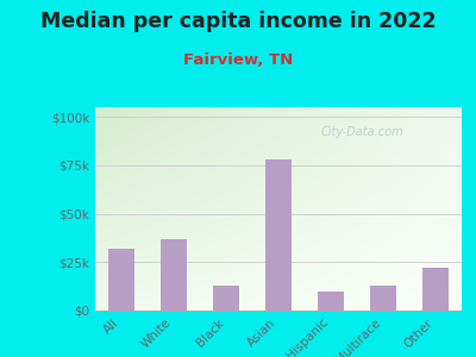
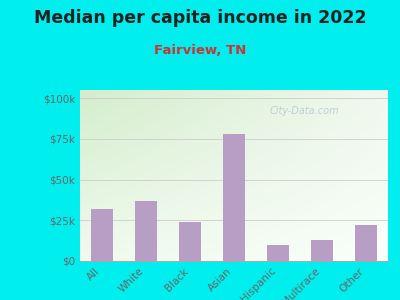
Black: $13k -> $24k
